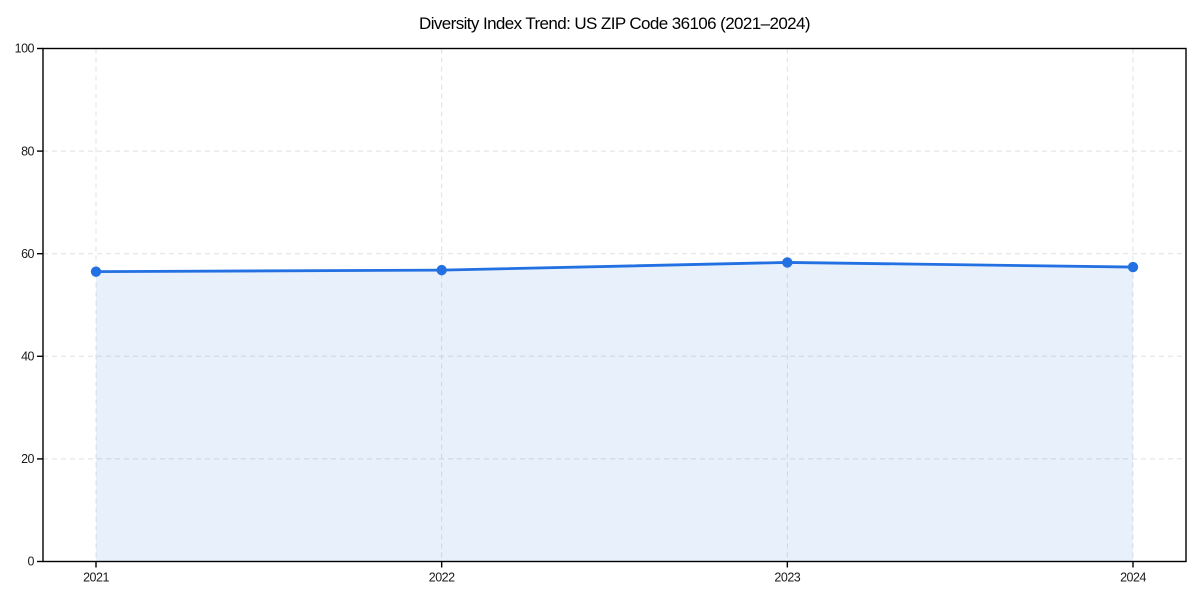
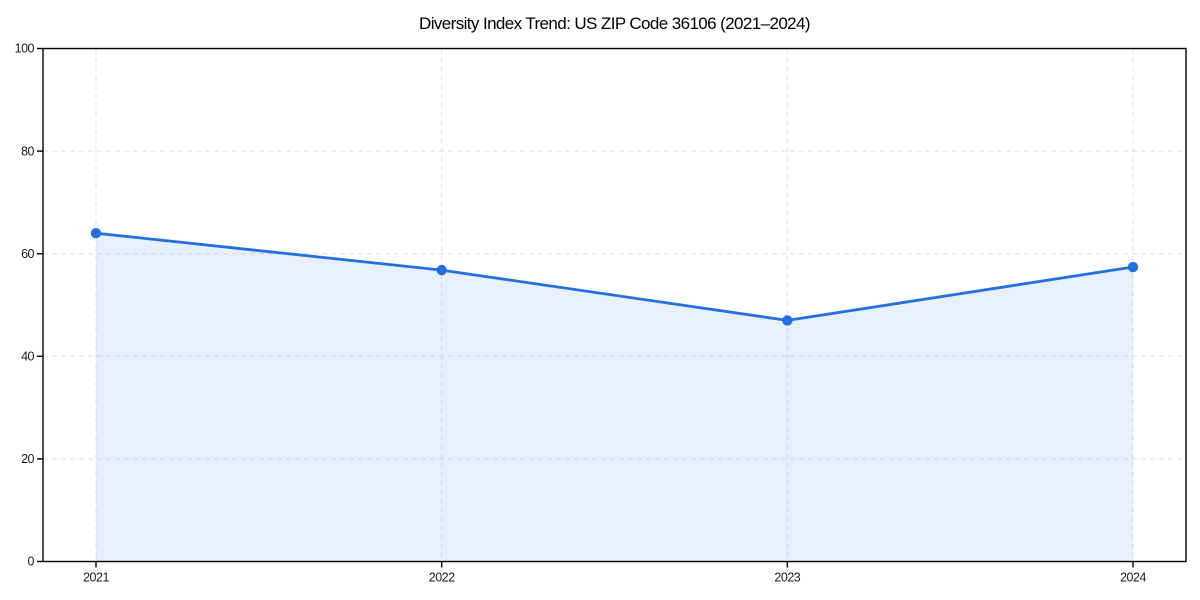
2021: 56 -> 64
2023: 58 -> 47
